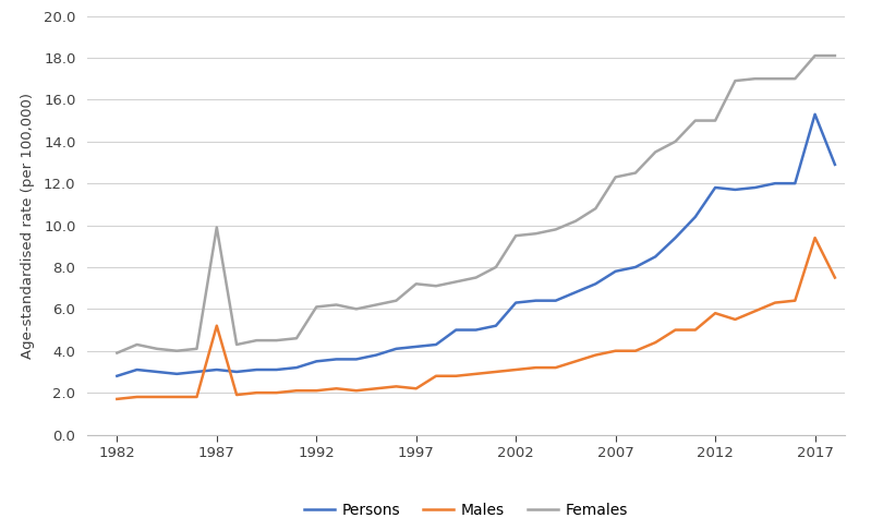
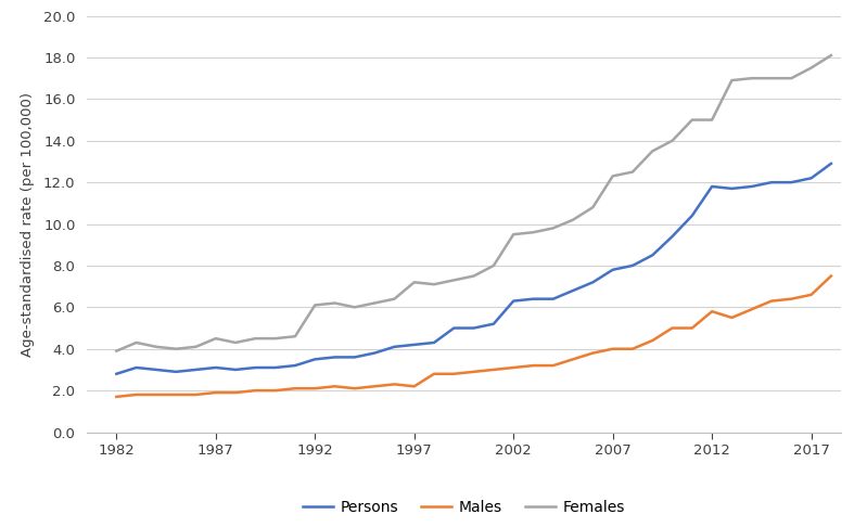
Males/1987: 5.2 -> 1.9
Females/1987: 9.9 -> 4.5
Persons/2017: 15.3 -> 12.2
Males/2017: 9.4 -> 6.6
Females/2017: 18.1 -> 17.5
